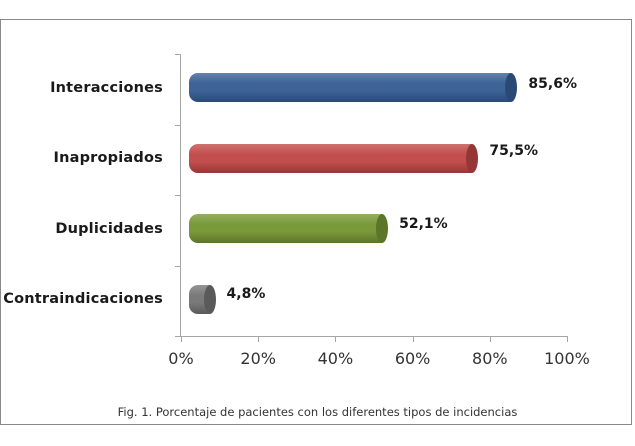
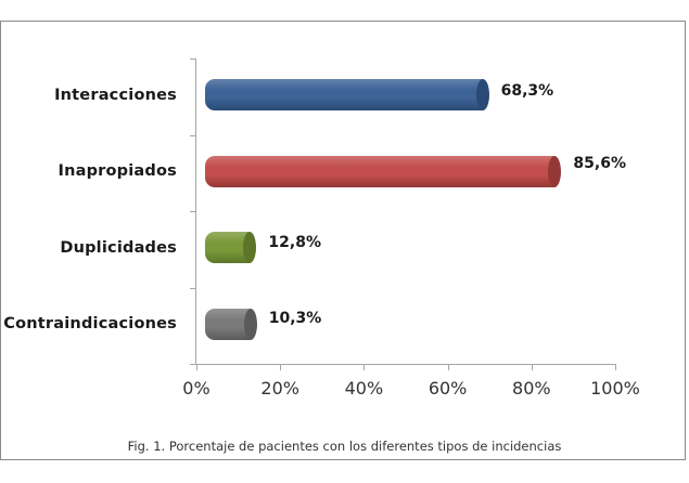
Interacciones: 85,6% -> 68,3%
Inapropiados: 75,5% -> 85,6%
Duplicidades: 52,1% -> 12,8%
Contraindicaciones: 4,8% -> 10,3%
